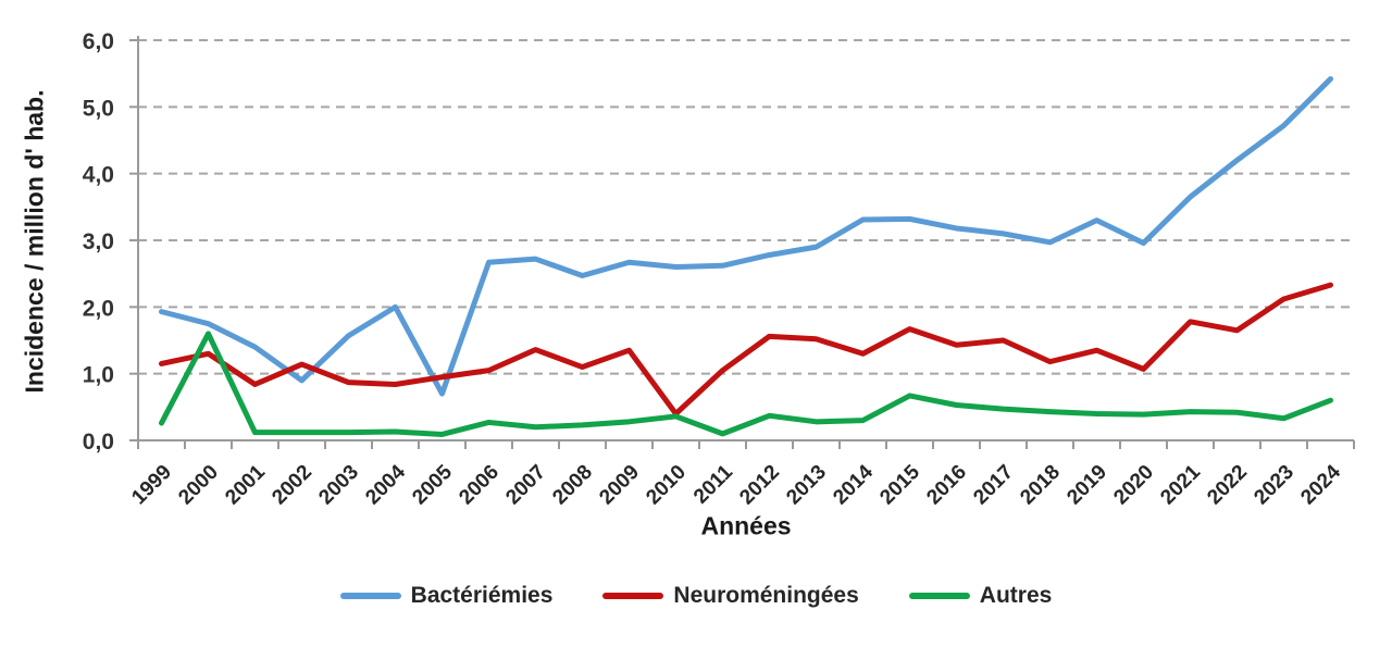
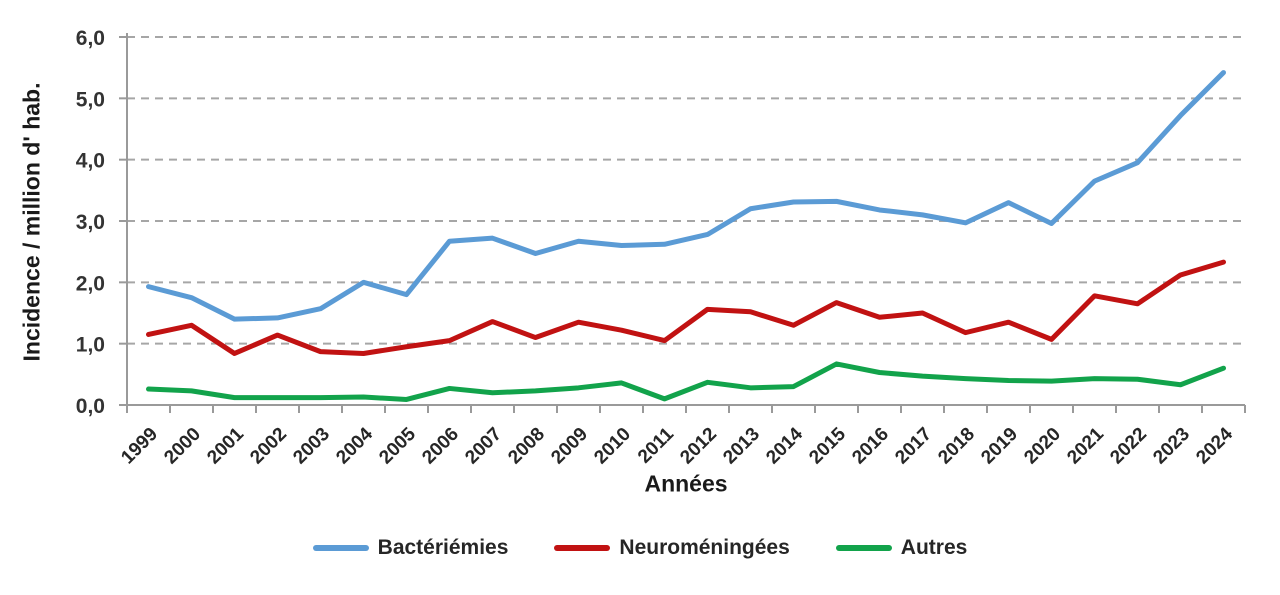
Autres/2000: 1,6 -> 0,2
Bactériémies/2002: 0,9 -> 1,4
Bactériémies/2005: 0,7 -> 1,8
Neuroméningées/2010: 0,4 -> 1,2
Bactériémies/2013: 2,9 -> 3,2
Bactériémies/2022: 4,2 -> 4,0
